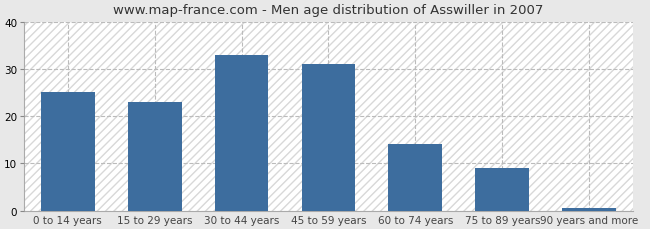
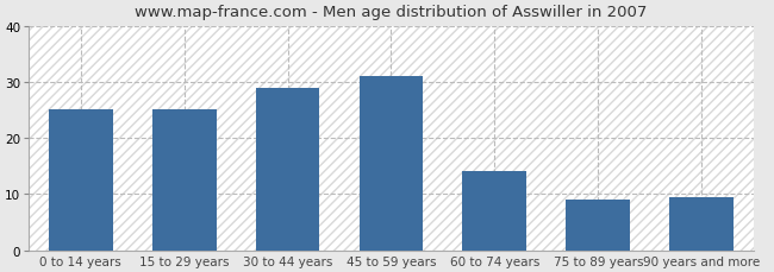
15 to 29 years: 23.0 -> 25.0
30 to 44 years: 33.0 -> 29.0
90 years and more: 0.5 -> 9.5
